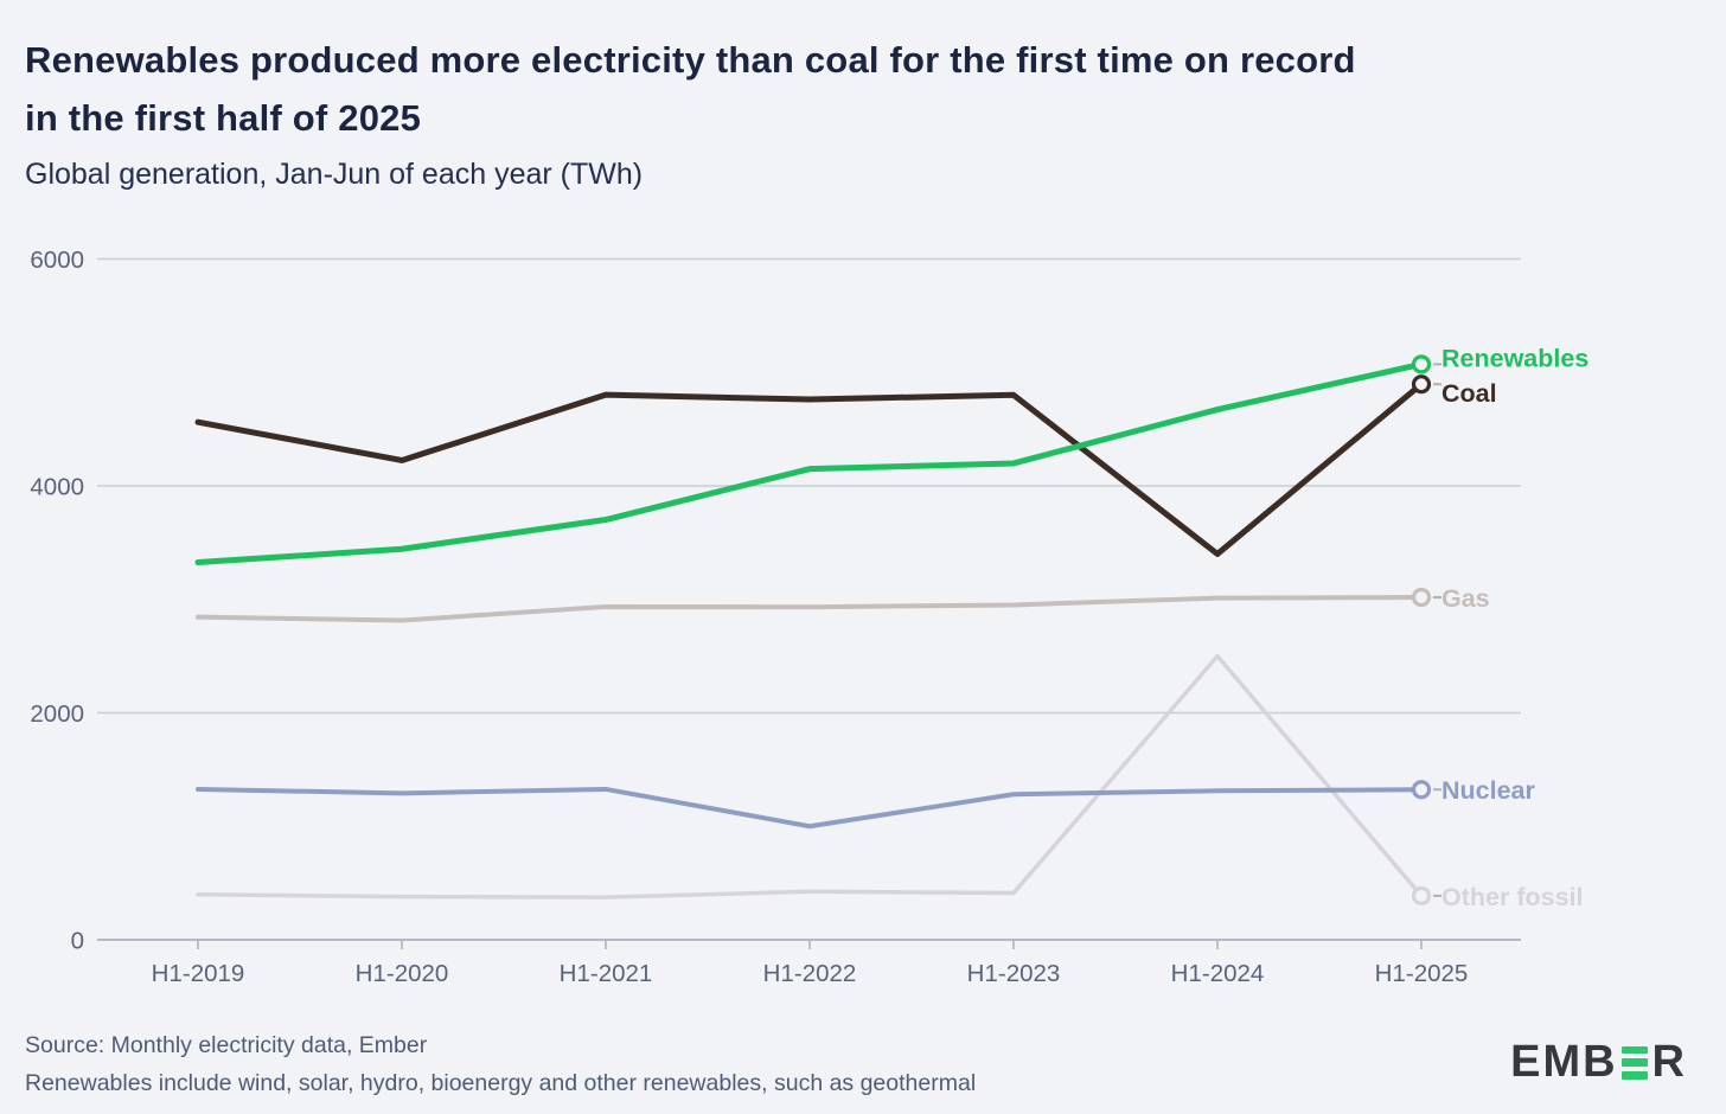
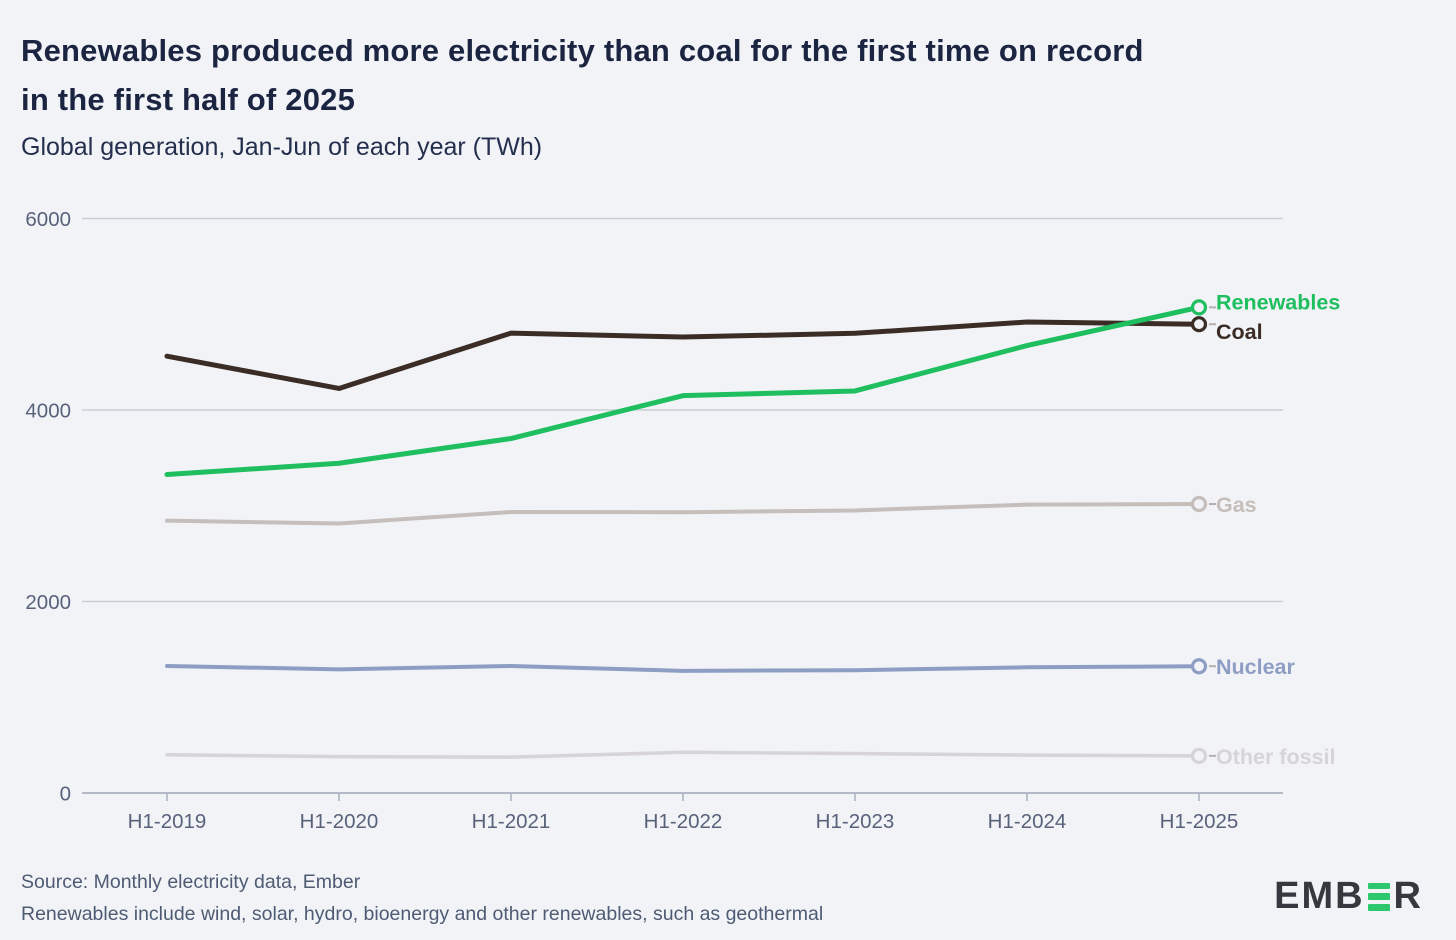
Nuclear/H1-2022: 1000 -> 1300
Other fossil/H1-2024: 2500 -> 400
Coal/H1-2024: 3400 -> 4900
